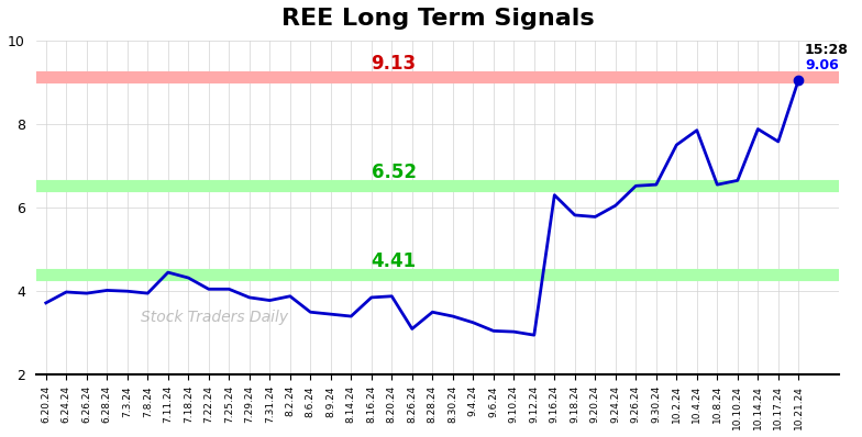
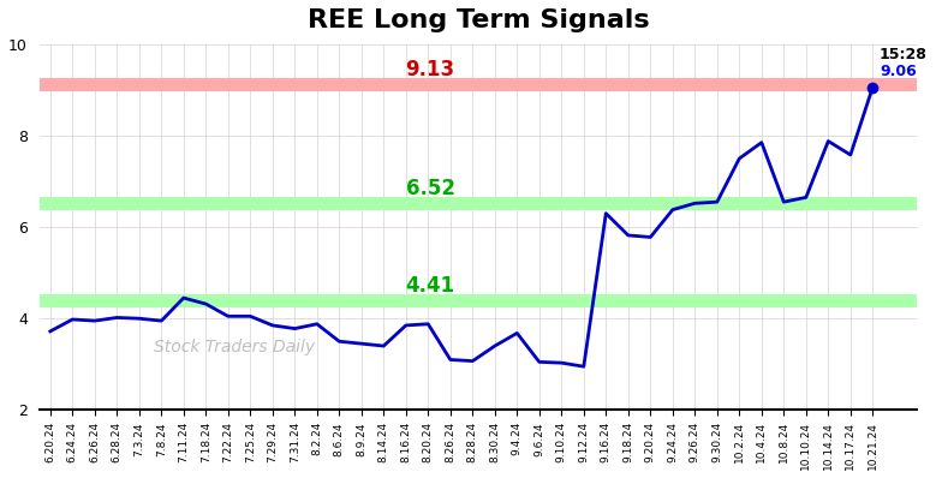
8.28.24: 3.50 -> 3.07
9.4.24: 3.25 -> 3.68
9.24.24: 6.05 -> 6.38
